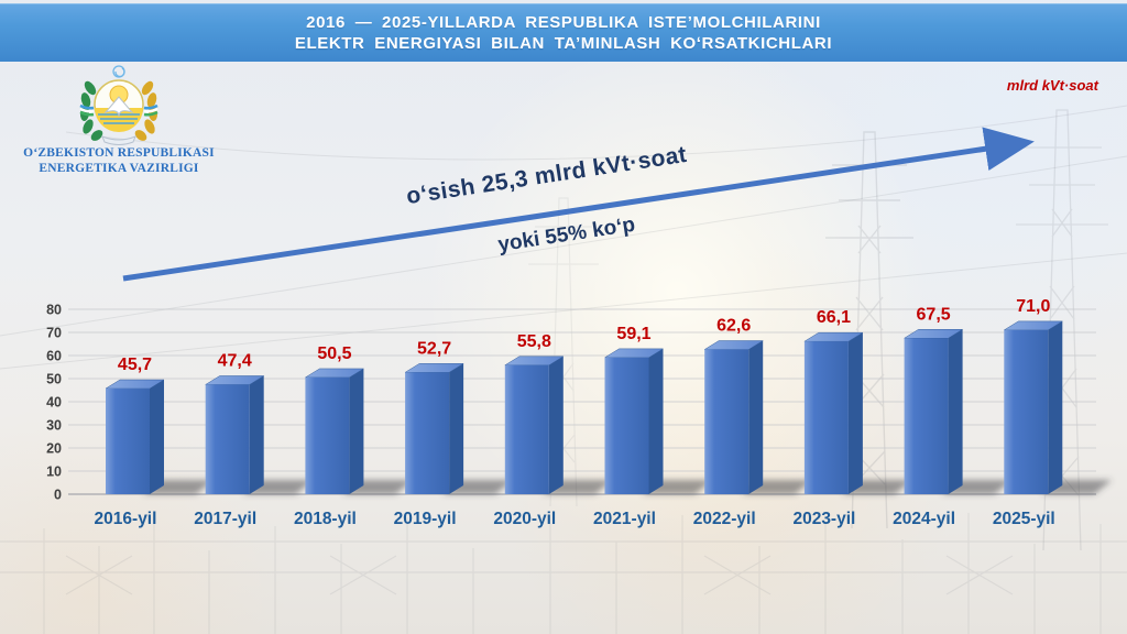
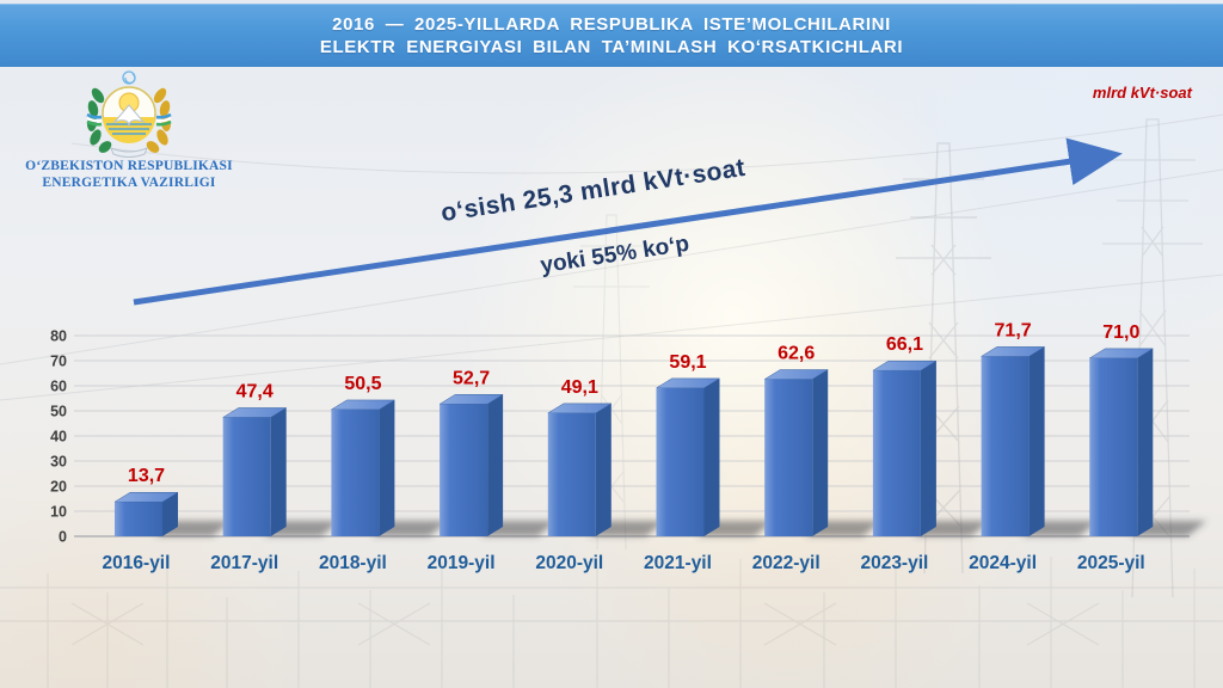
2016-yil: 45,7 -> 13,7
2020-yil: 55,8 -> 49,1
2024-yil: 67,5 -> 71,7
